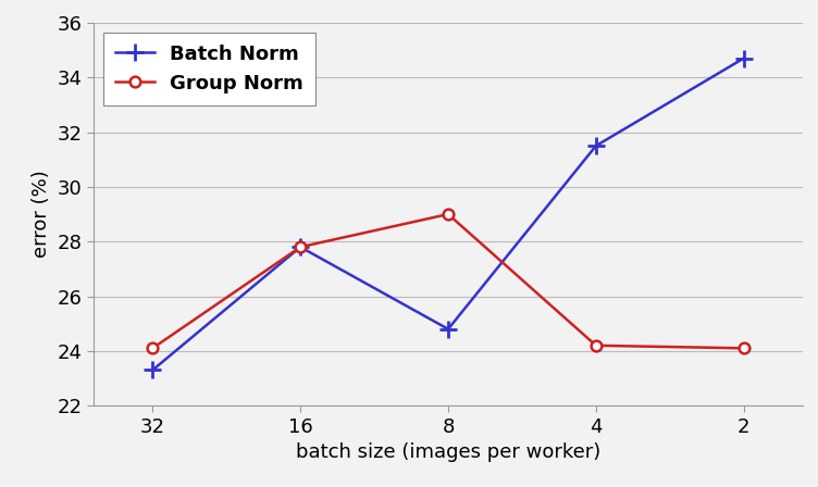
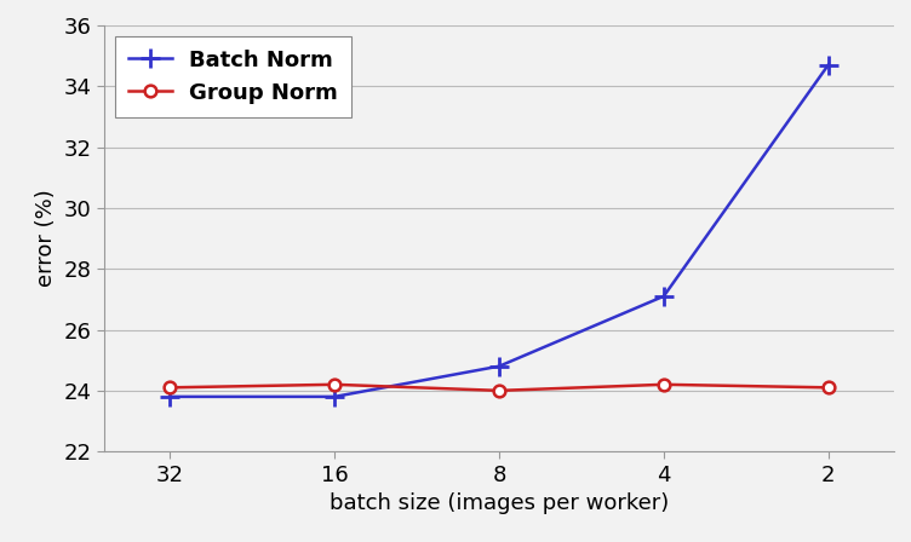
Batch Norm/32: 23.3 -> 23.8
Batch Norm/16: 27.8 -> 23.8
Group Norm/16: 27.8 -> 24.2
Group Norm/8: 29.0 -> 24.0
Batch Norm/4: 31.5 -> 27.1
